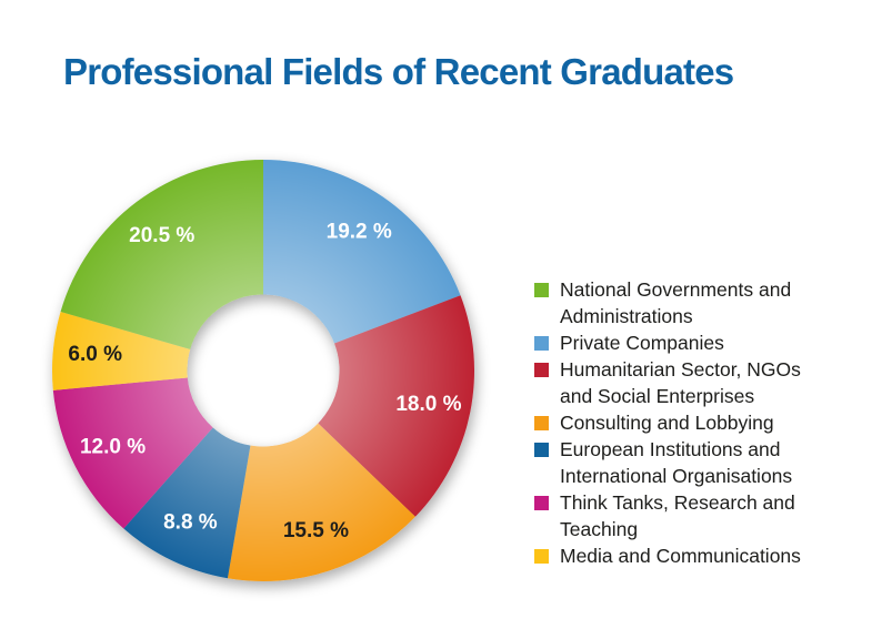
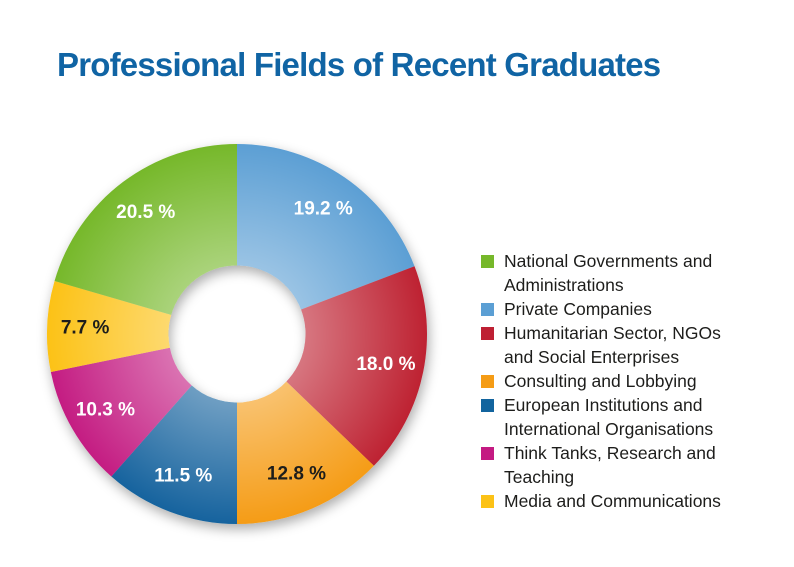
Consulting and Lobbying: 15.5 -> 12.8
European Institutions and International Organisations: 8.8 -> 11.5
Think Tanks, Research and Teaching: 12.0 -> 10.3
Media and Communications: 6.0 -> 7.7
